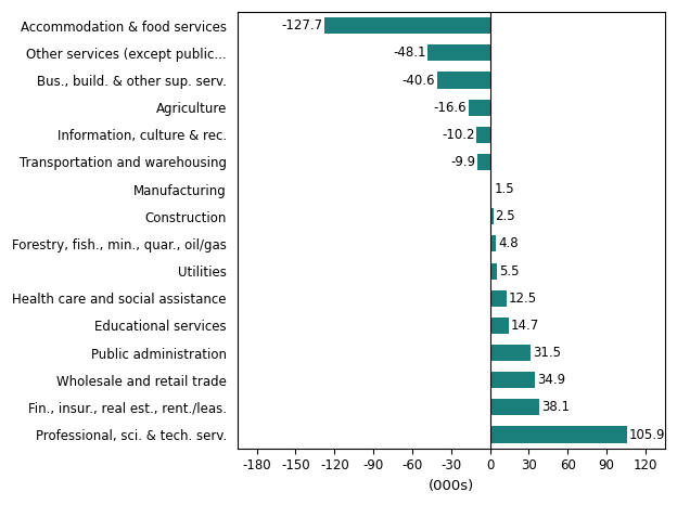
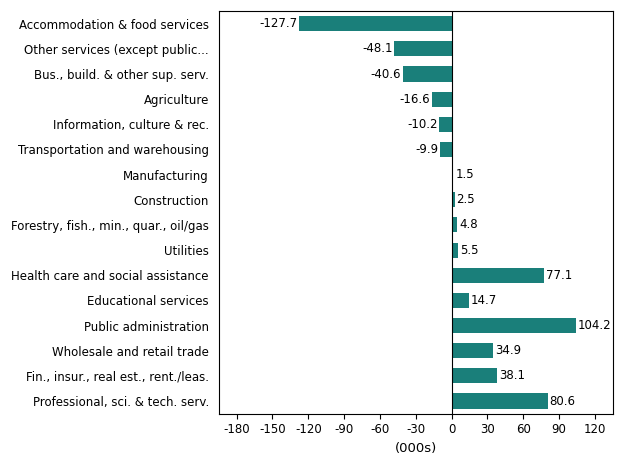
Health care and social assistance: 12.5 -> 77.1
Public administration: 31.5 -> 104.2
Professional, sci. & tech. serv.: 105.9 -> 80.6
